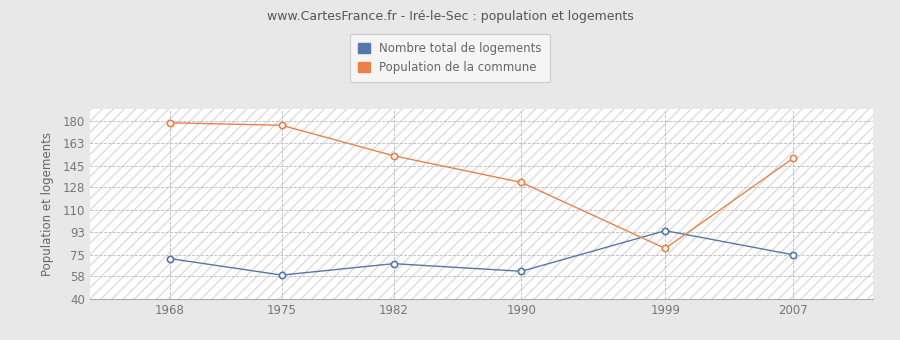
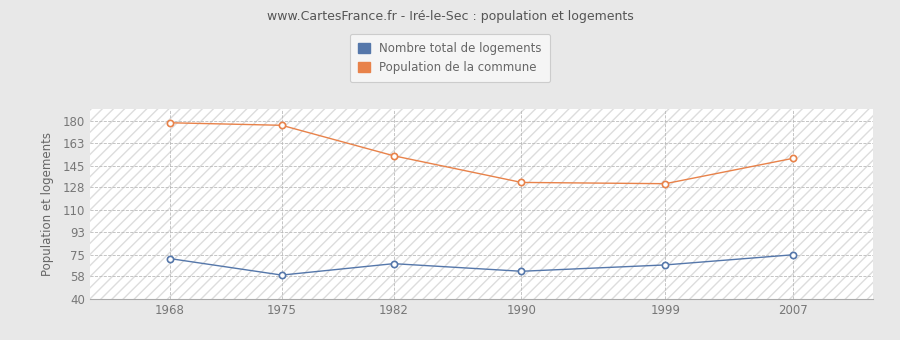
Nombre total de logements/1999: 94 -> 67
Population de la commune/1999: 80 -> 131
